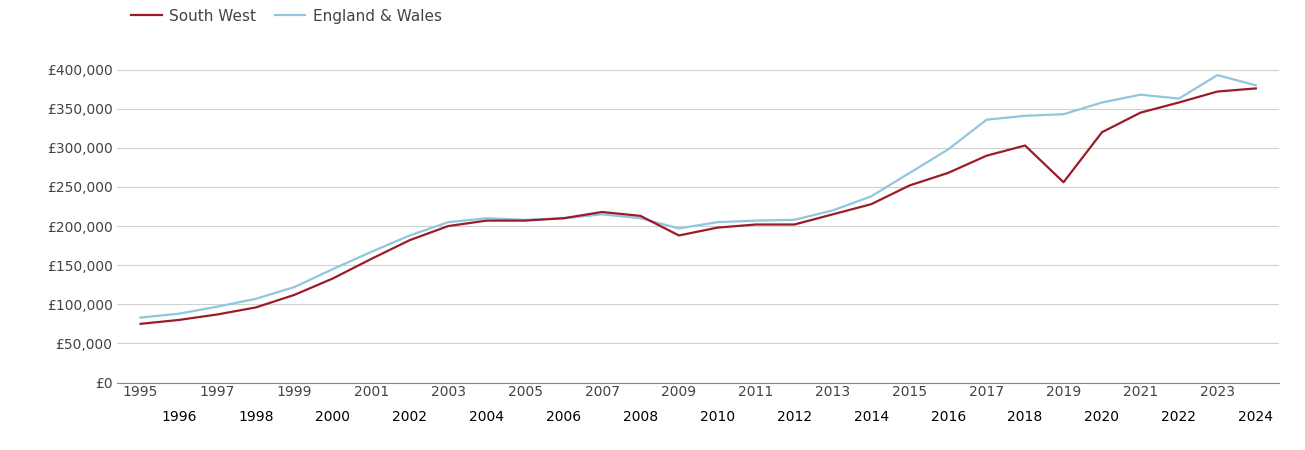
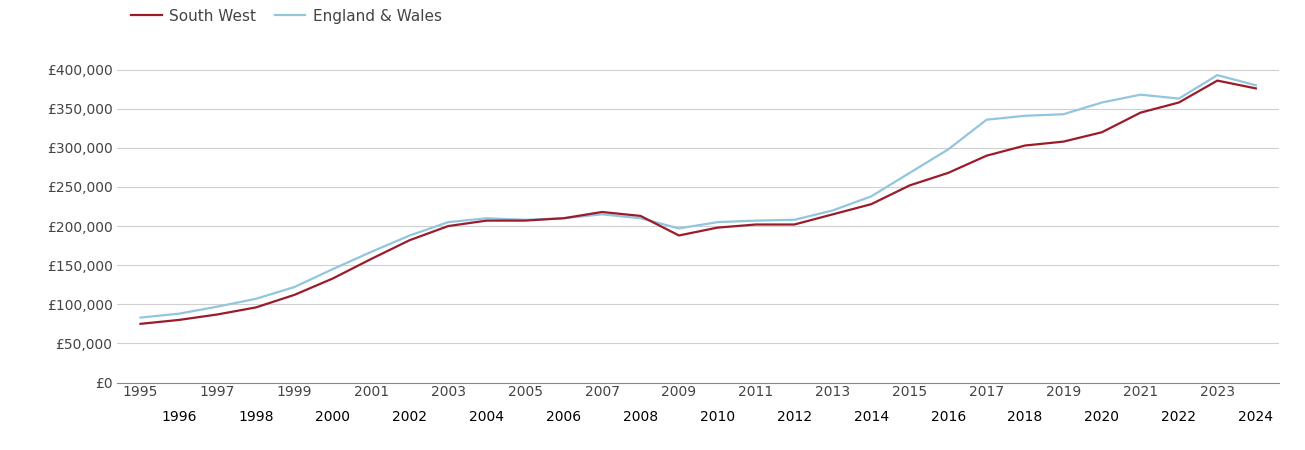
South West/2019: £256,000 -> £308,000
South West/2023: £372,000 -> £386,000
